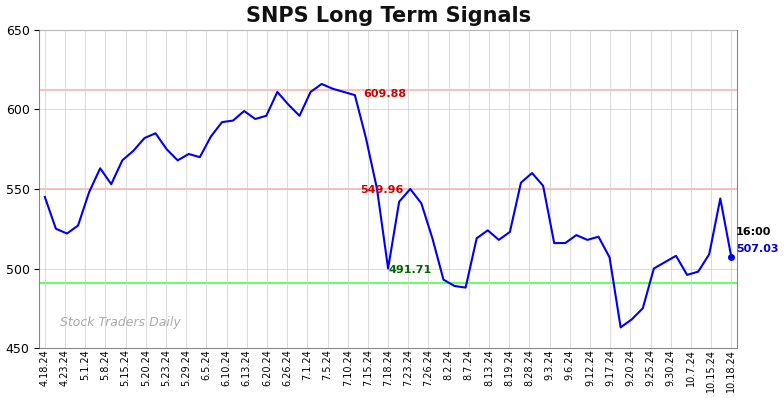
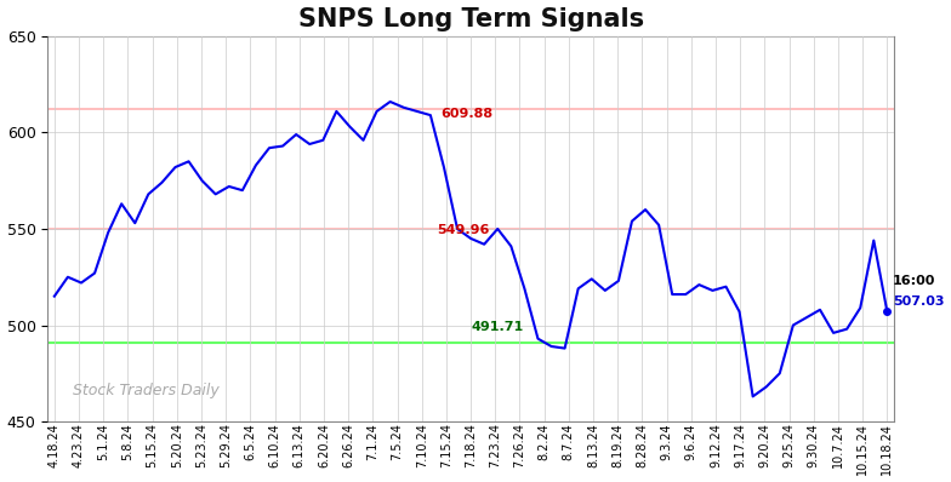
4.18.24: 545 -> 515
7.18.24: 500 -> 545
